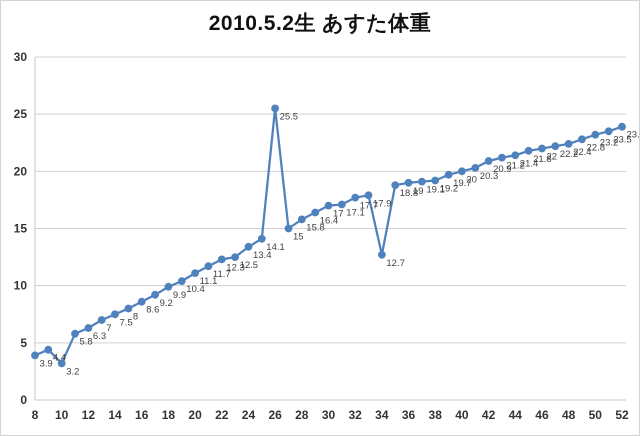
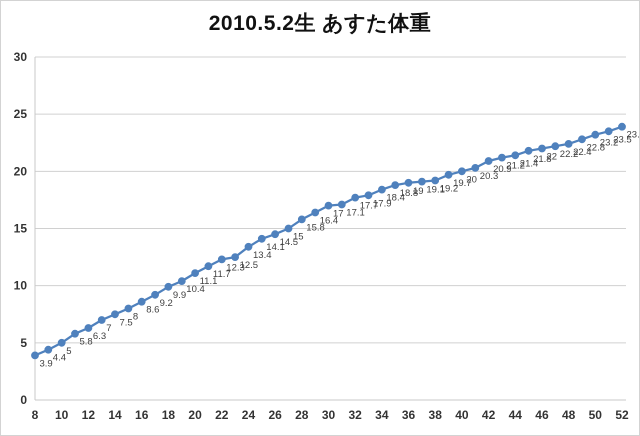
10: 3.2 -> 5
26: 25.5 -> 14.5
34: 12.7 -> 18.4
